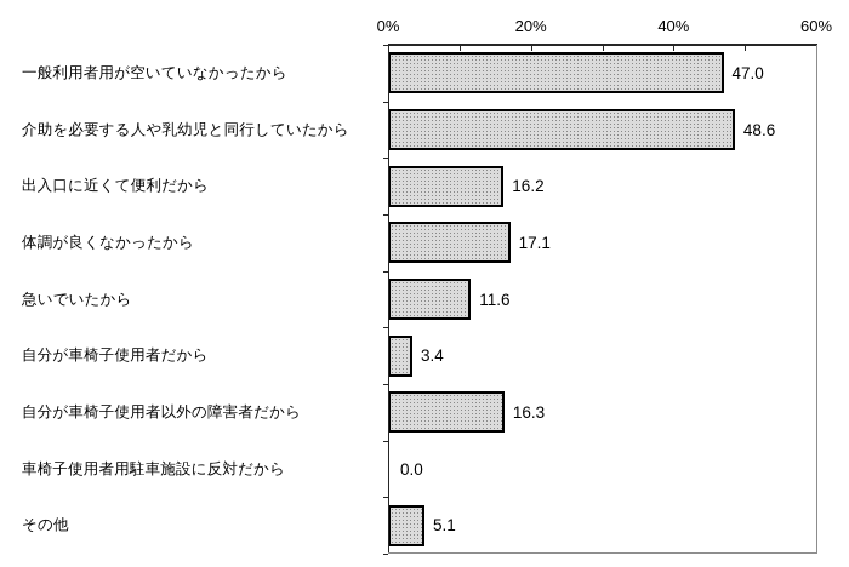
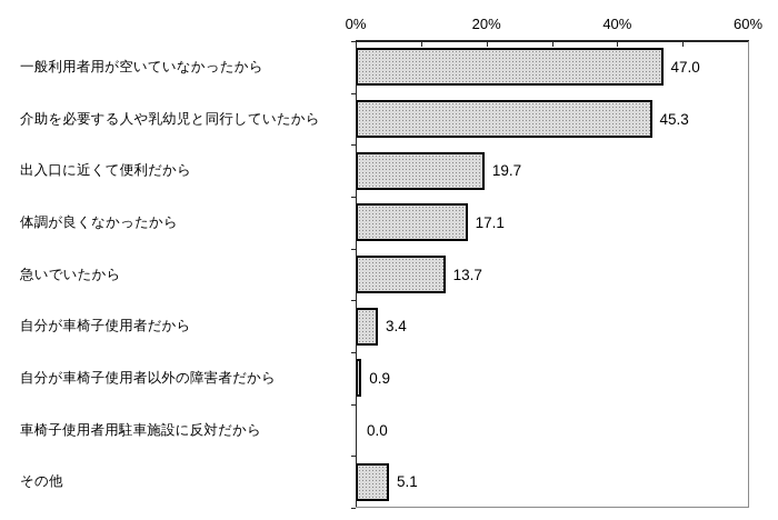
介助を必要する人や乳幼児と同行していたから: 48.6 -> 45.3
出入口に近くて便利だから: 16.2 -> 19.7
急いでいたから: 11.6 -> 13.7
自分が車椅子使用者以外の障害者だから: 16.3 -> 0.9
